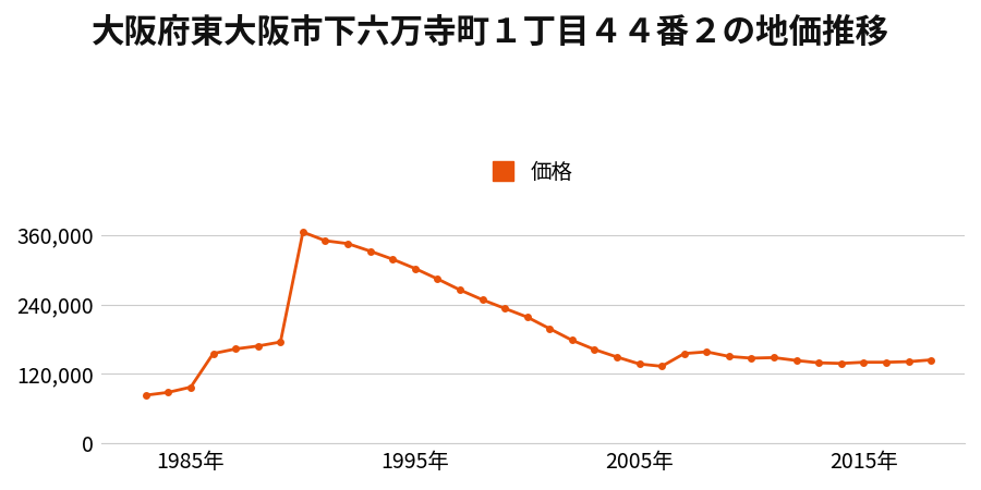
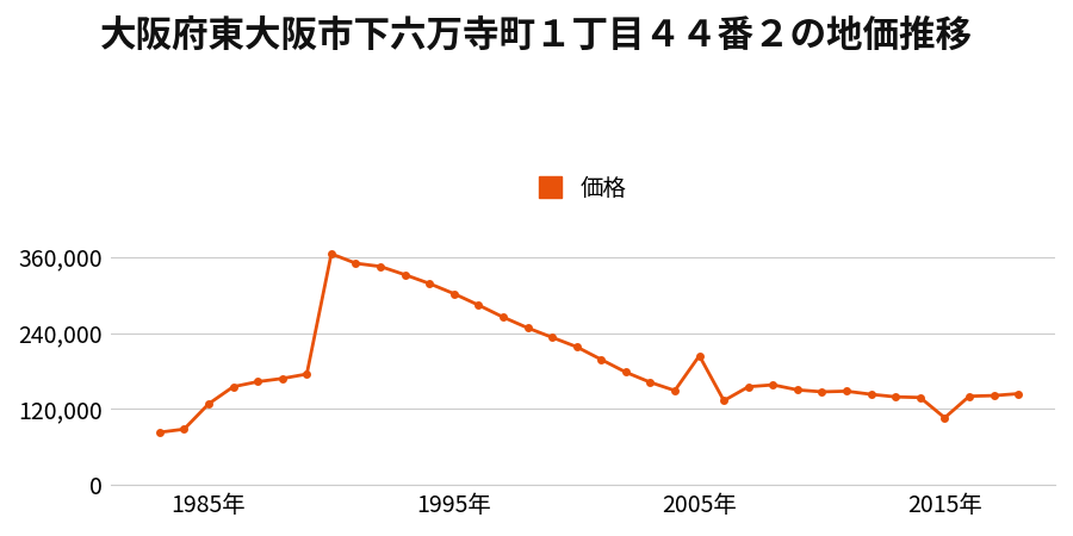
1985年: 97,000 -> 128,000
2005年: 137,000 -> 204,000
2015年: 140,000 -> 106,000
